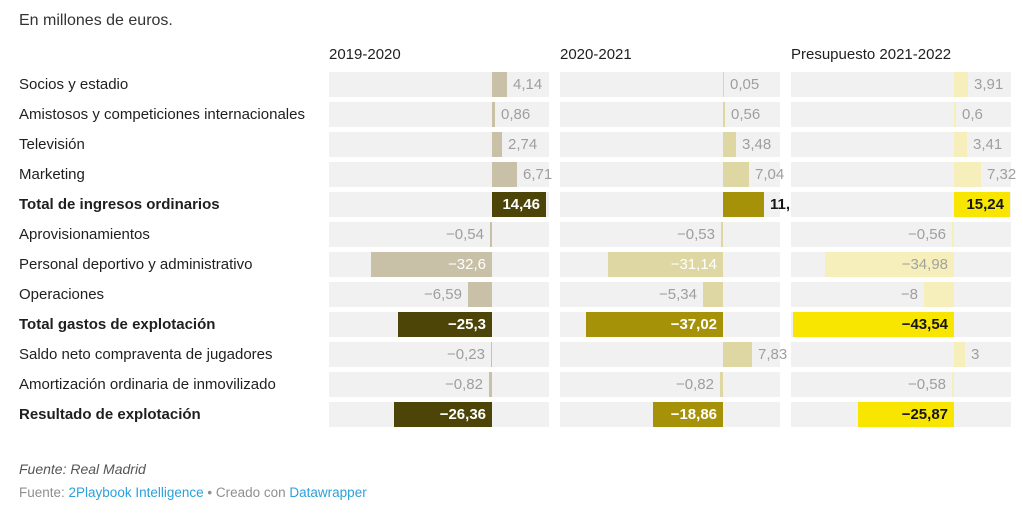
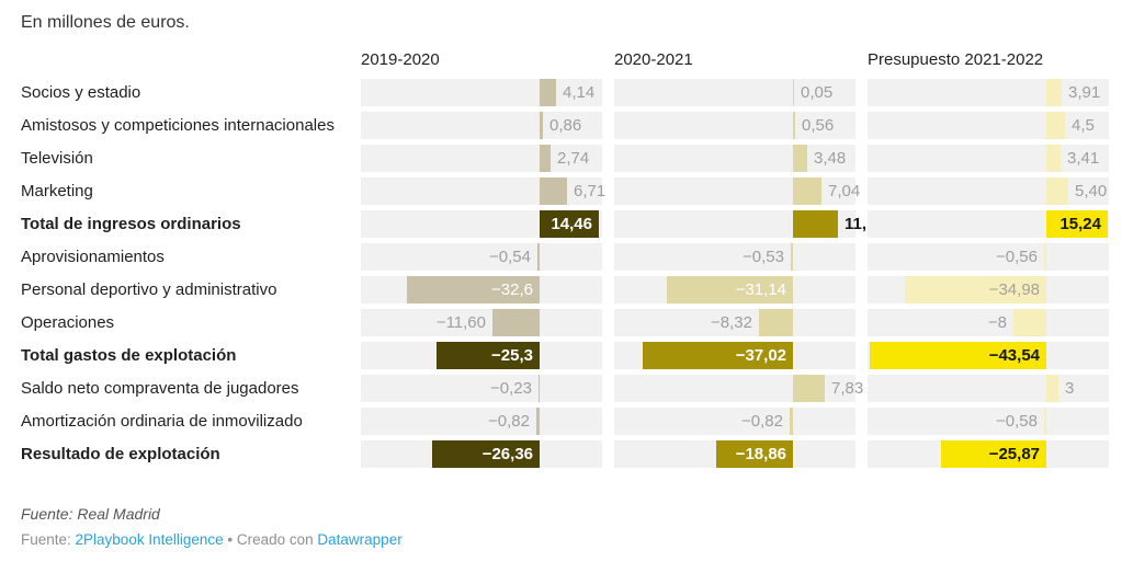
Presupuesto 2021-2022/Amistosos y competiciones internacionales: 0,6 -> 4,5
Presupuesto 2021-2022/Marketing: 7,32 -> 5,40
2019-2020/Operaciones: −6,59 -> −11,60
2020-2021/Operaciones: −5,34 -> −8,32
